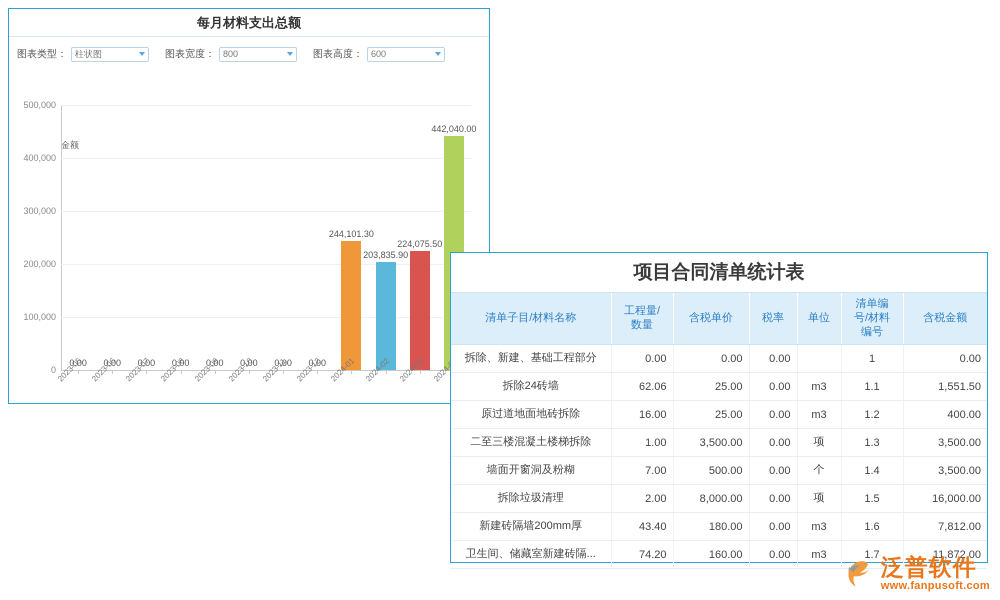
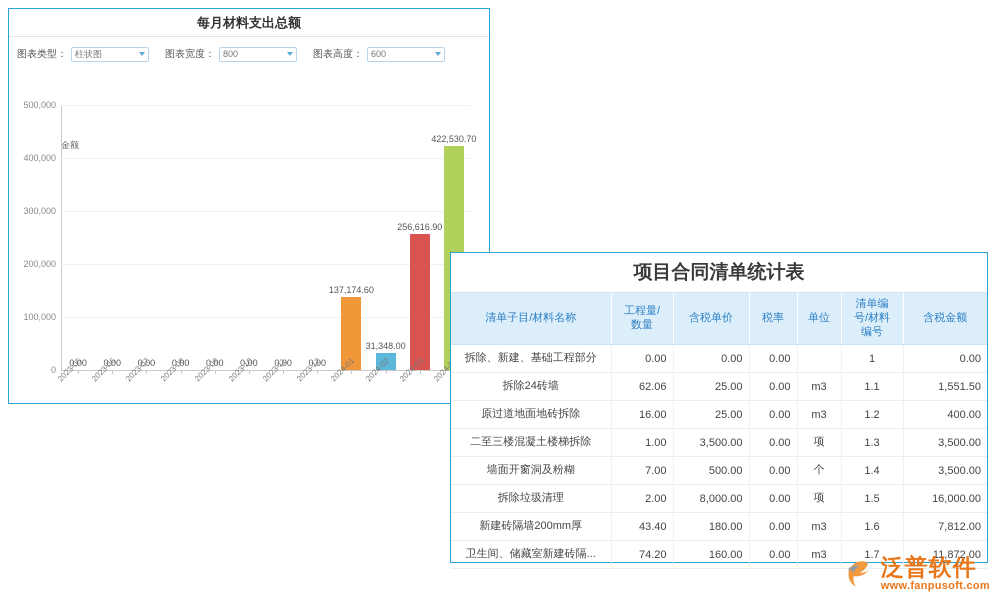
2024-01: 244,101.30 -> 137,174.60
2024-02: 203,835.90 -> 31,348.00
2024-03: 224,075.50 -> 256,616.90
2024-04: 442,040.00 -> 422,530.70
